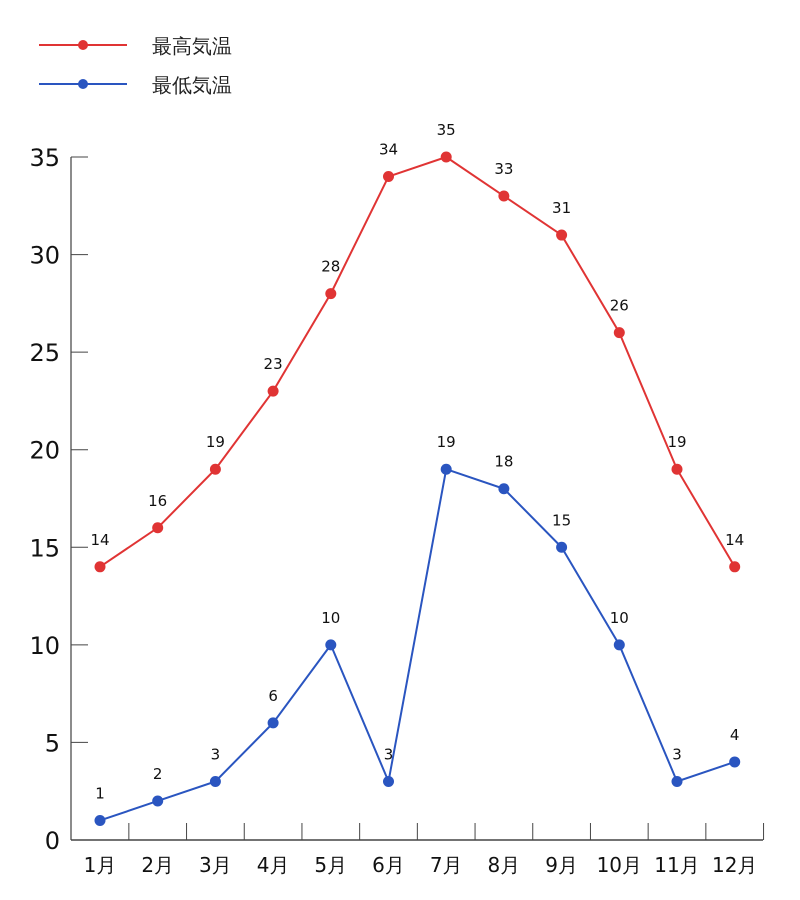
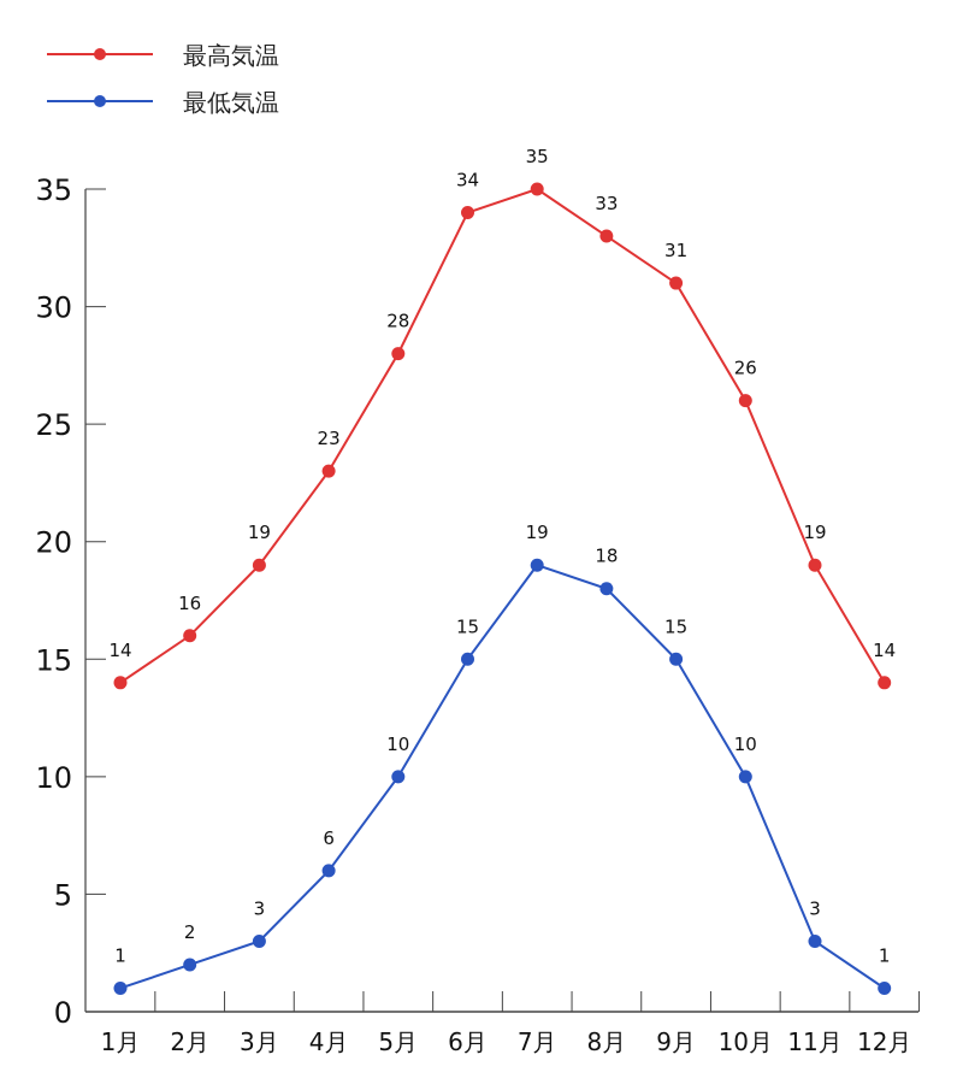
最低気温/6月: 3 -> 15
最低気温/12月: 4 -> 1
